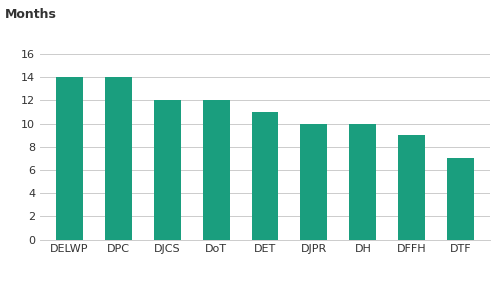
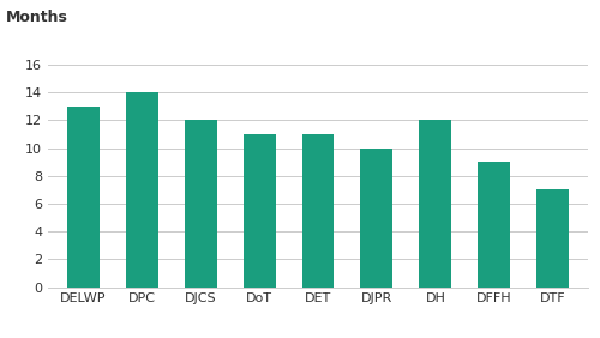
DELWP: 14 -> 13
DoT: 12 -> 11
DH: 10 -> 12
